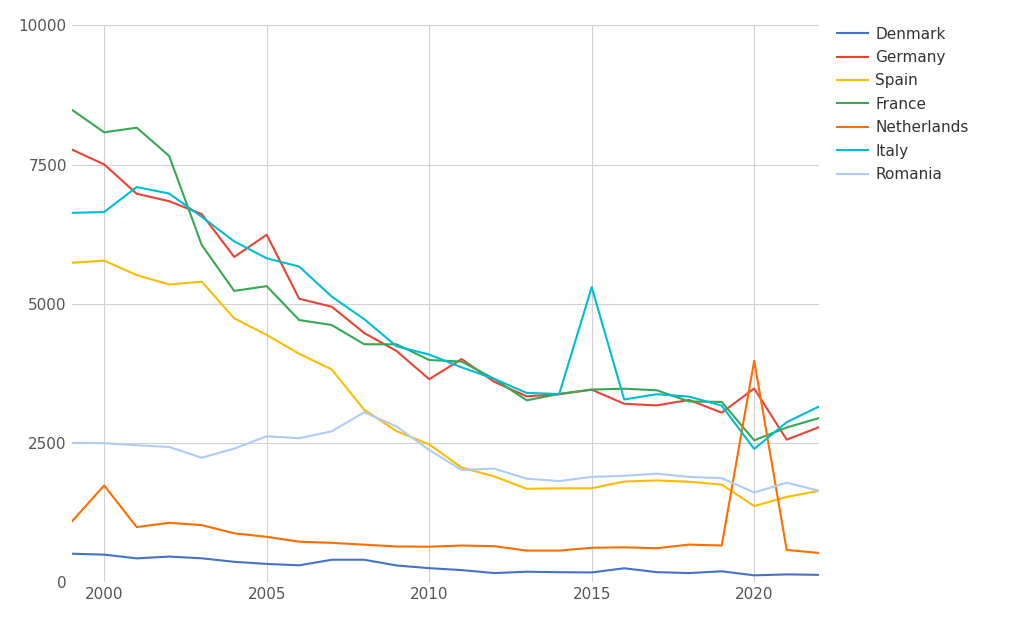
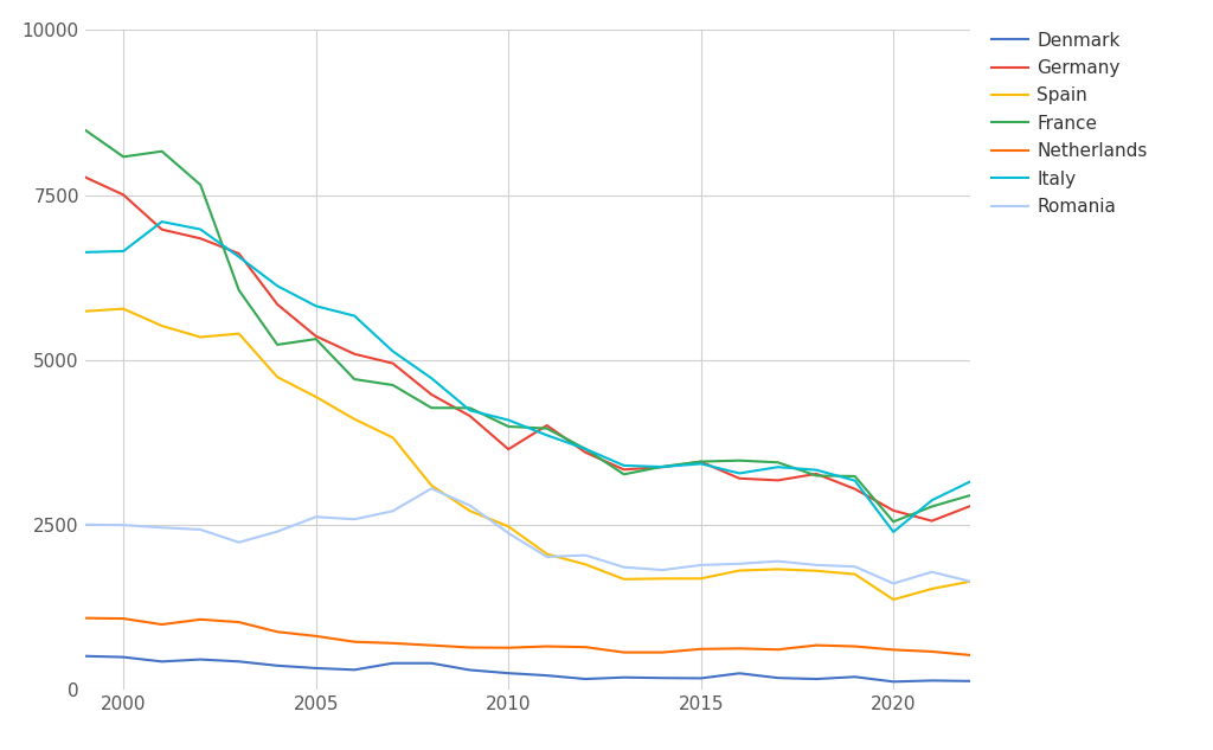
Netherlands/2000: 1740 -> 1080
Germany/2005: 6240 -> 5360
Italy/2015: 5300 -> 3430
Germany/2020: 3480 -> 2720
Netherlands/2020: 3980 -> 610
